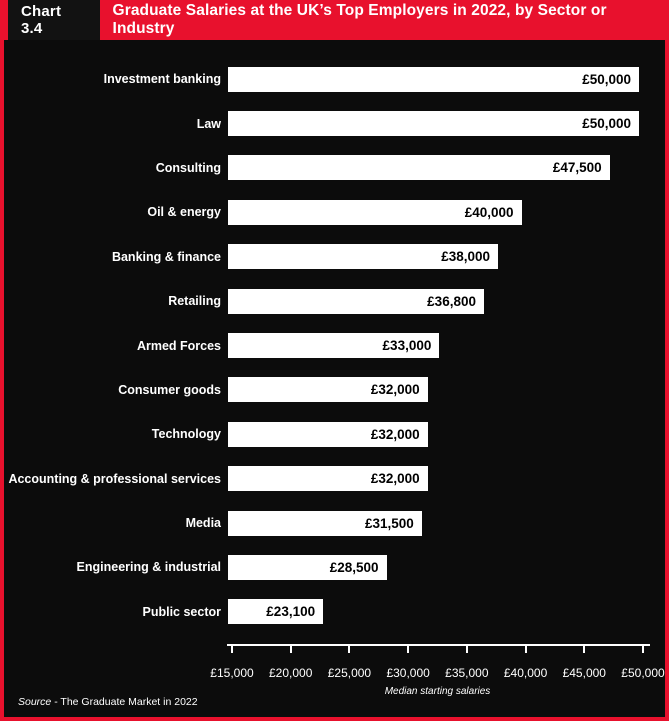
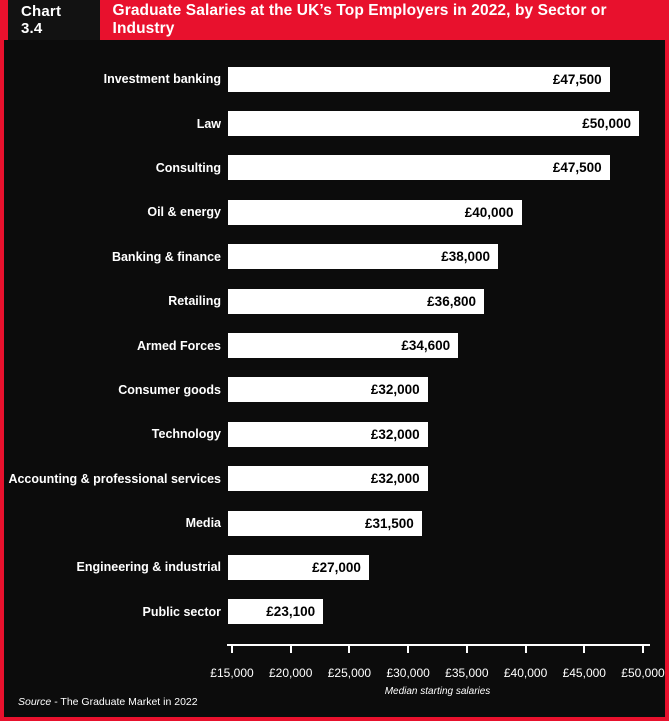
Investment banking: £50,000 -> £47,500
Armed Forces: £33,000 -> £34,600
Engineering & industrial: £28,500 -> £27,000
